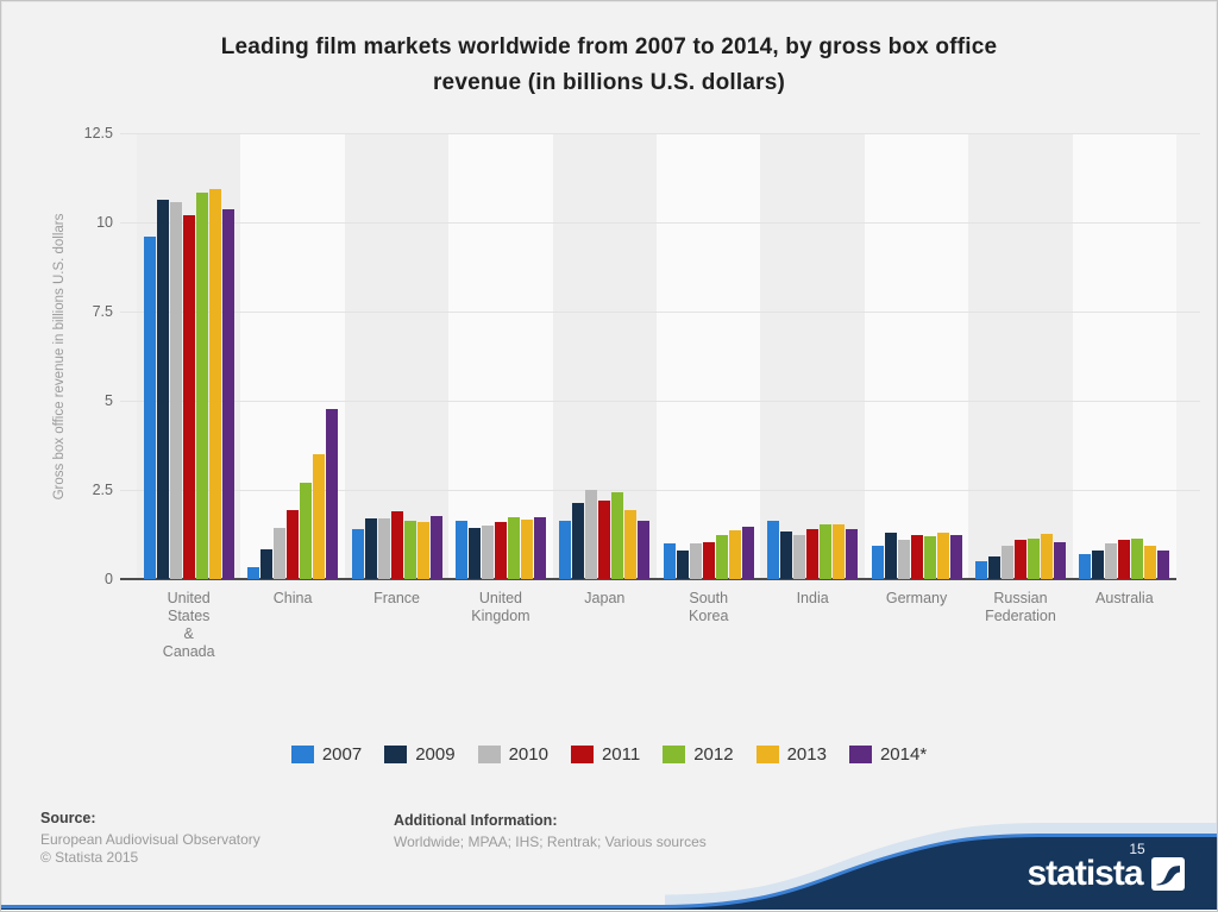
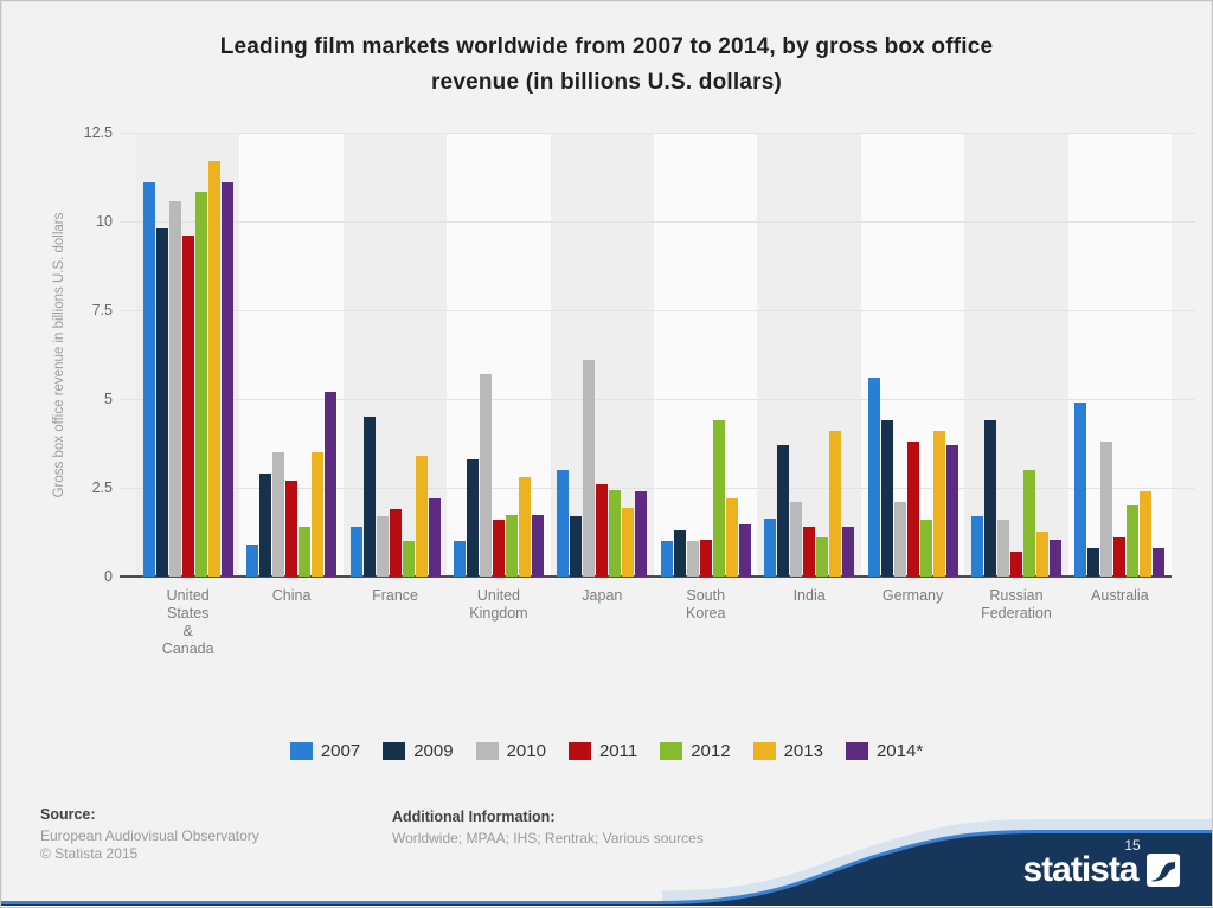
2007/United States & Canada: 9.6 -> 11.1
2009/United States & Canada: 10.7 -> 9.8
2011/United States & Canada: 10.2 -> 9.6
2013/United States & Canada: 10.9 -> 11.7
2014*/United States & Canada: 10.4 -> 11.1
2007/China: 0.3 -> 0.9
2009/China: 0.8 -> 2.9
2010/China: 1.4 -> 3.5
2011/China: 1.9 -> 2.7
2012/China: 2.7 -> 1.4
2014*/China: 4.8 -> 5.2
2009/France: 1.7 -> 4.5
2012/France: 1.6 -> 1.0
2013/France: 1.6 -> 3.4
2014*/France: 1.8 -> 2.2
2007/United Kingdom: 1.6 -> 1.0
2009/United Kingdom: 1.4 -> 3.3
2010/United Kingdom: 1.5 -> 5.7
2013/United Kingdom: 1.7 -> 2.8
2007/Japan: 1.6 -> 3.0
2009/Japan: 2.1 -> 1.7
2010/Japan: 2.5 -> 6.1
2011/Japan: 2.2 -> 2.6
2014*/Japan: 1.6 -> 2.4
2009/South Korea: 0.8 -> 1.3
2012/South Korea: 1.2 -> 4.4
2013/South Korea: 1.4 -> 2.2
2009/India: 1.4 -> 3.7
2010/India: 1.2 -> 2.1
2012/India: 1.6 -> 1.1
2013/India: 1.6 -> 4.1
2007/Germany: 0.9 -> 5.6
2009/Germany: 1.3 -> 4.4
2010/Germany: 1.1 -> 2.1
2011/Germany: 1.2 -> 3.8
2012/Germany: 1.2 -> 1.6
2013/Germany: 1.3 -> 4.1
2014*/Germany: 1.2 -> 3.7
2007/Russian Federation: 0.5 -> 1.7
2009/Russian Federation: 0.7 -> 4.4
2010/Russian Federation: 0.9 -> 1.6
2011/Russian Federation: 1.1 -> 0.7
2012/Russian Federation: 1.1 -> 3.0
2007/Australia: 0.7 -> 4.9
2010/Australia: 1.0 -> 3.8
2012/Australia: 1.1 -> 2.0
2013/Australia: 0.9 -> 2.4
